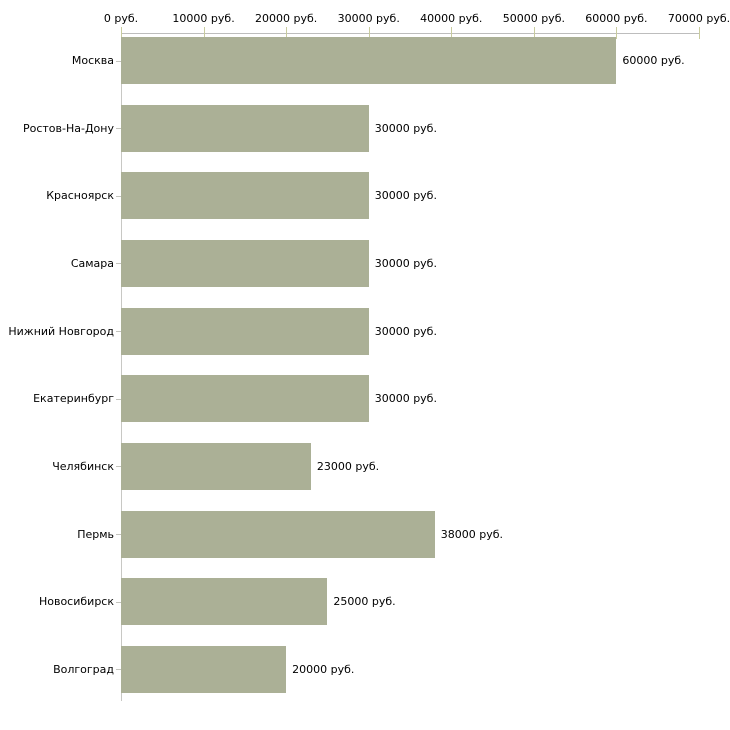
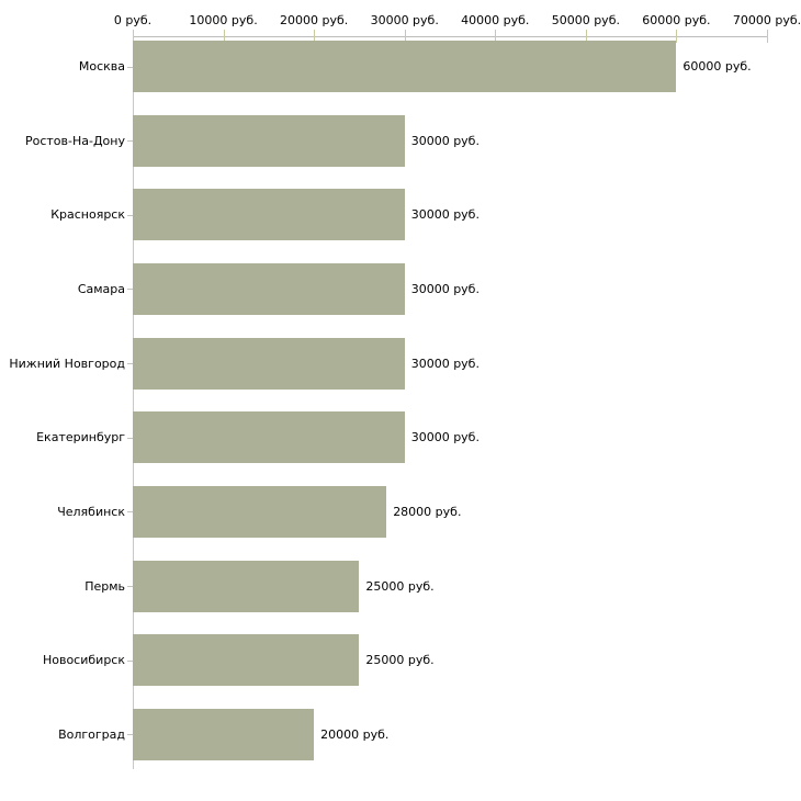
Челябинск: 23000 -> 28000
Пермь: 38000 -> 25000
